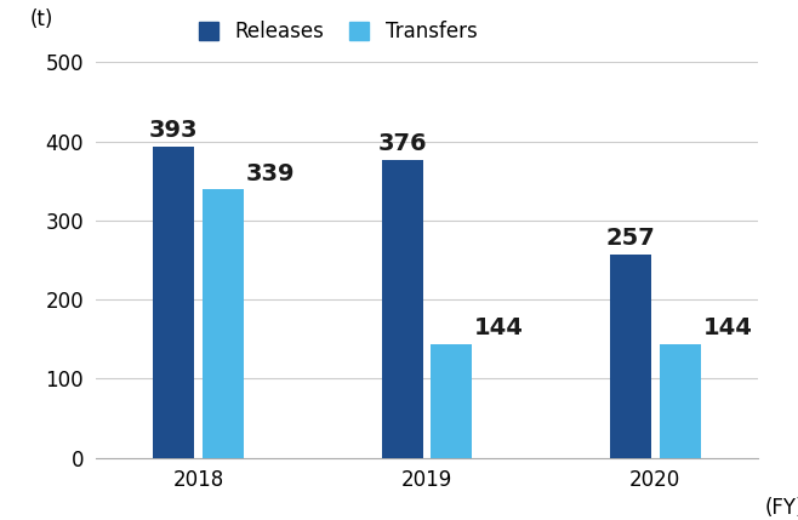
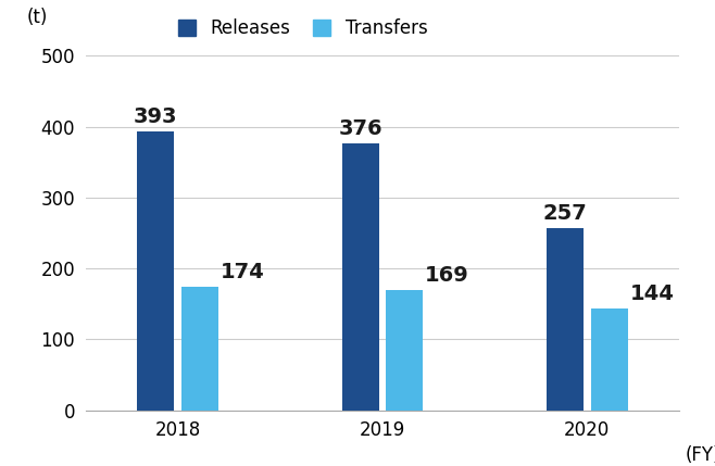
Transfers/2018: 339 -> 174
Transfers/2019: 144 -> 169
